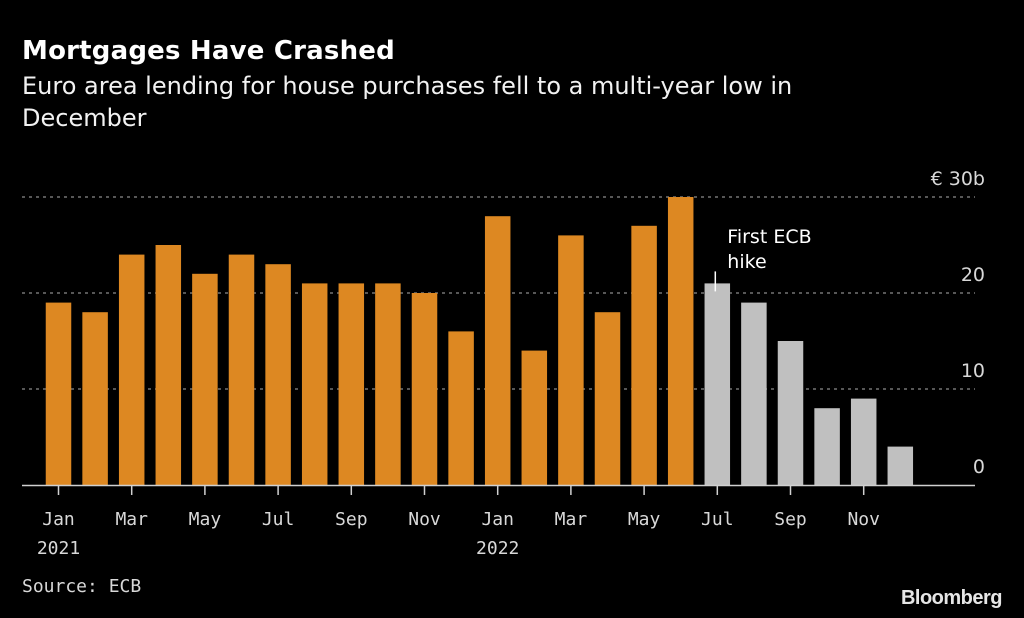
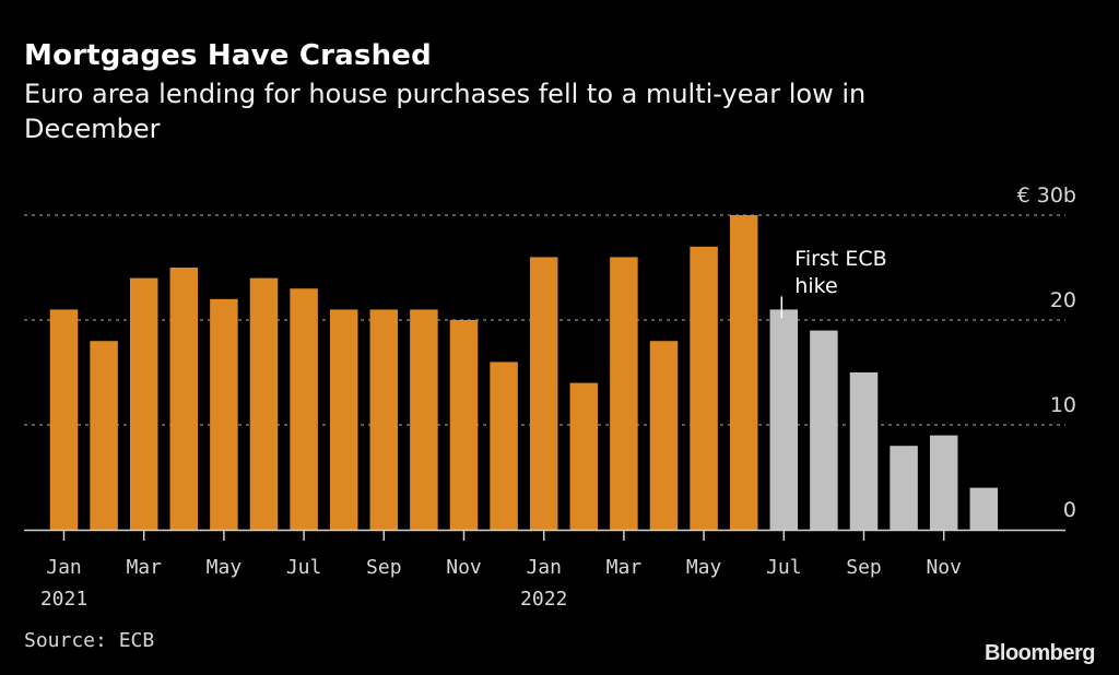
Jan 2021: 19 -> 21
Jan 2022: 28 -> 26
